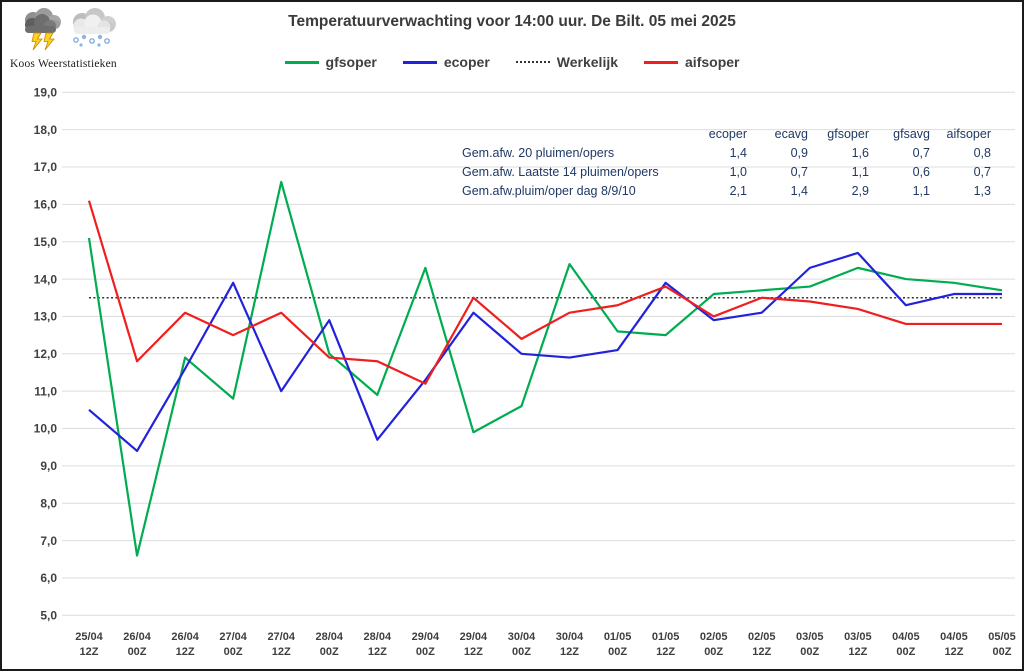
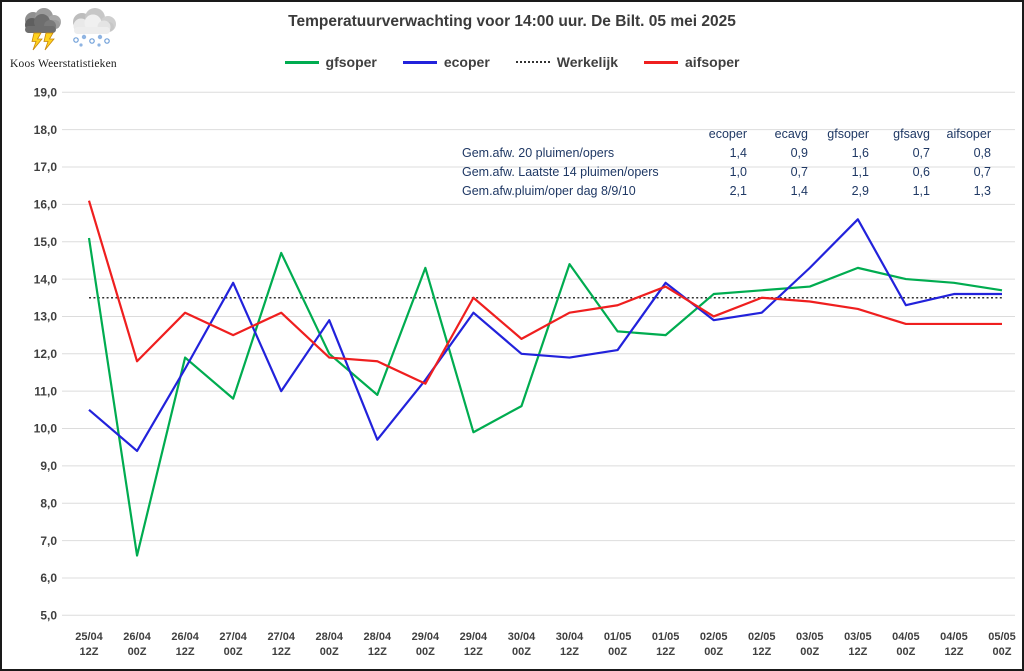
gfsoper/27/04 12Z: 16,6 -> 14,7
ecoper/03/05 12Z: 14,7 -> 15,6
